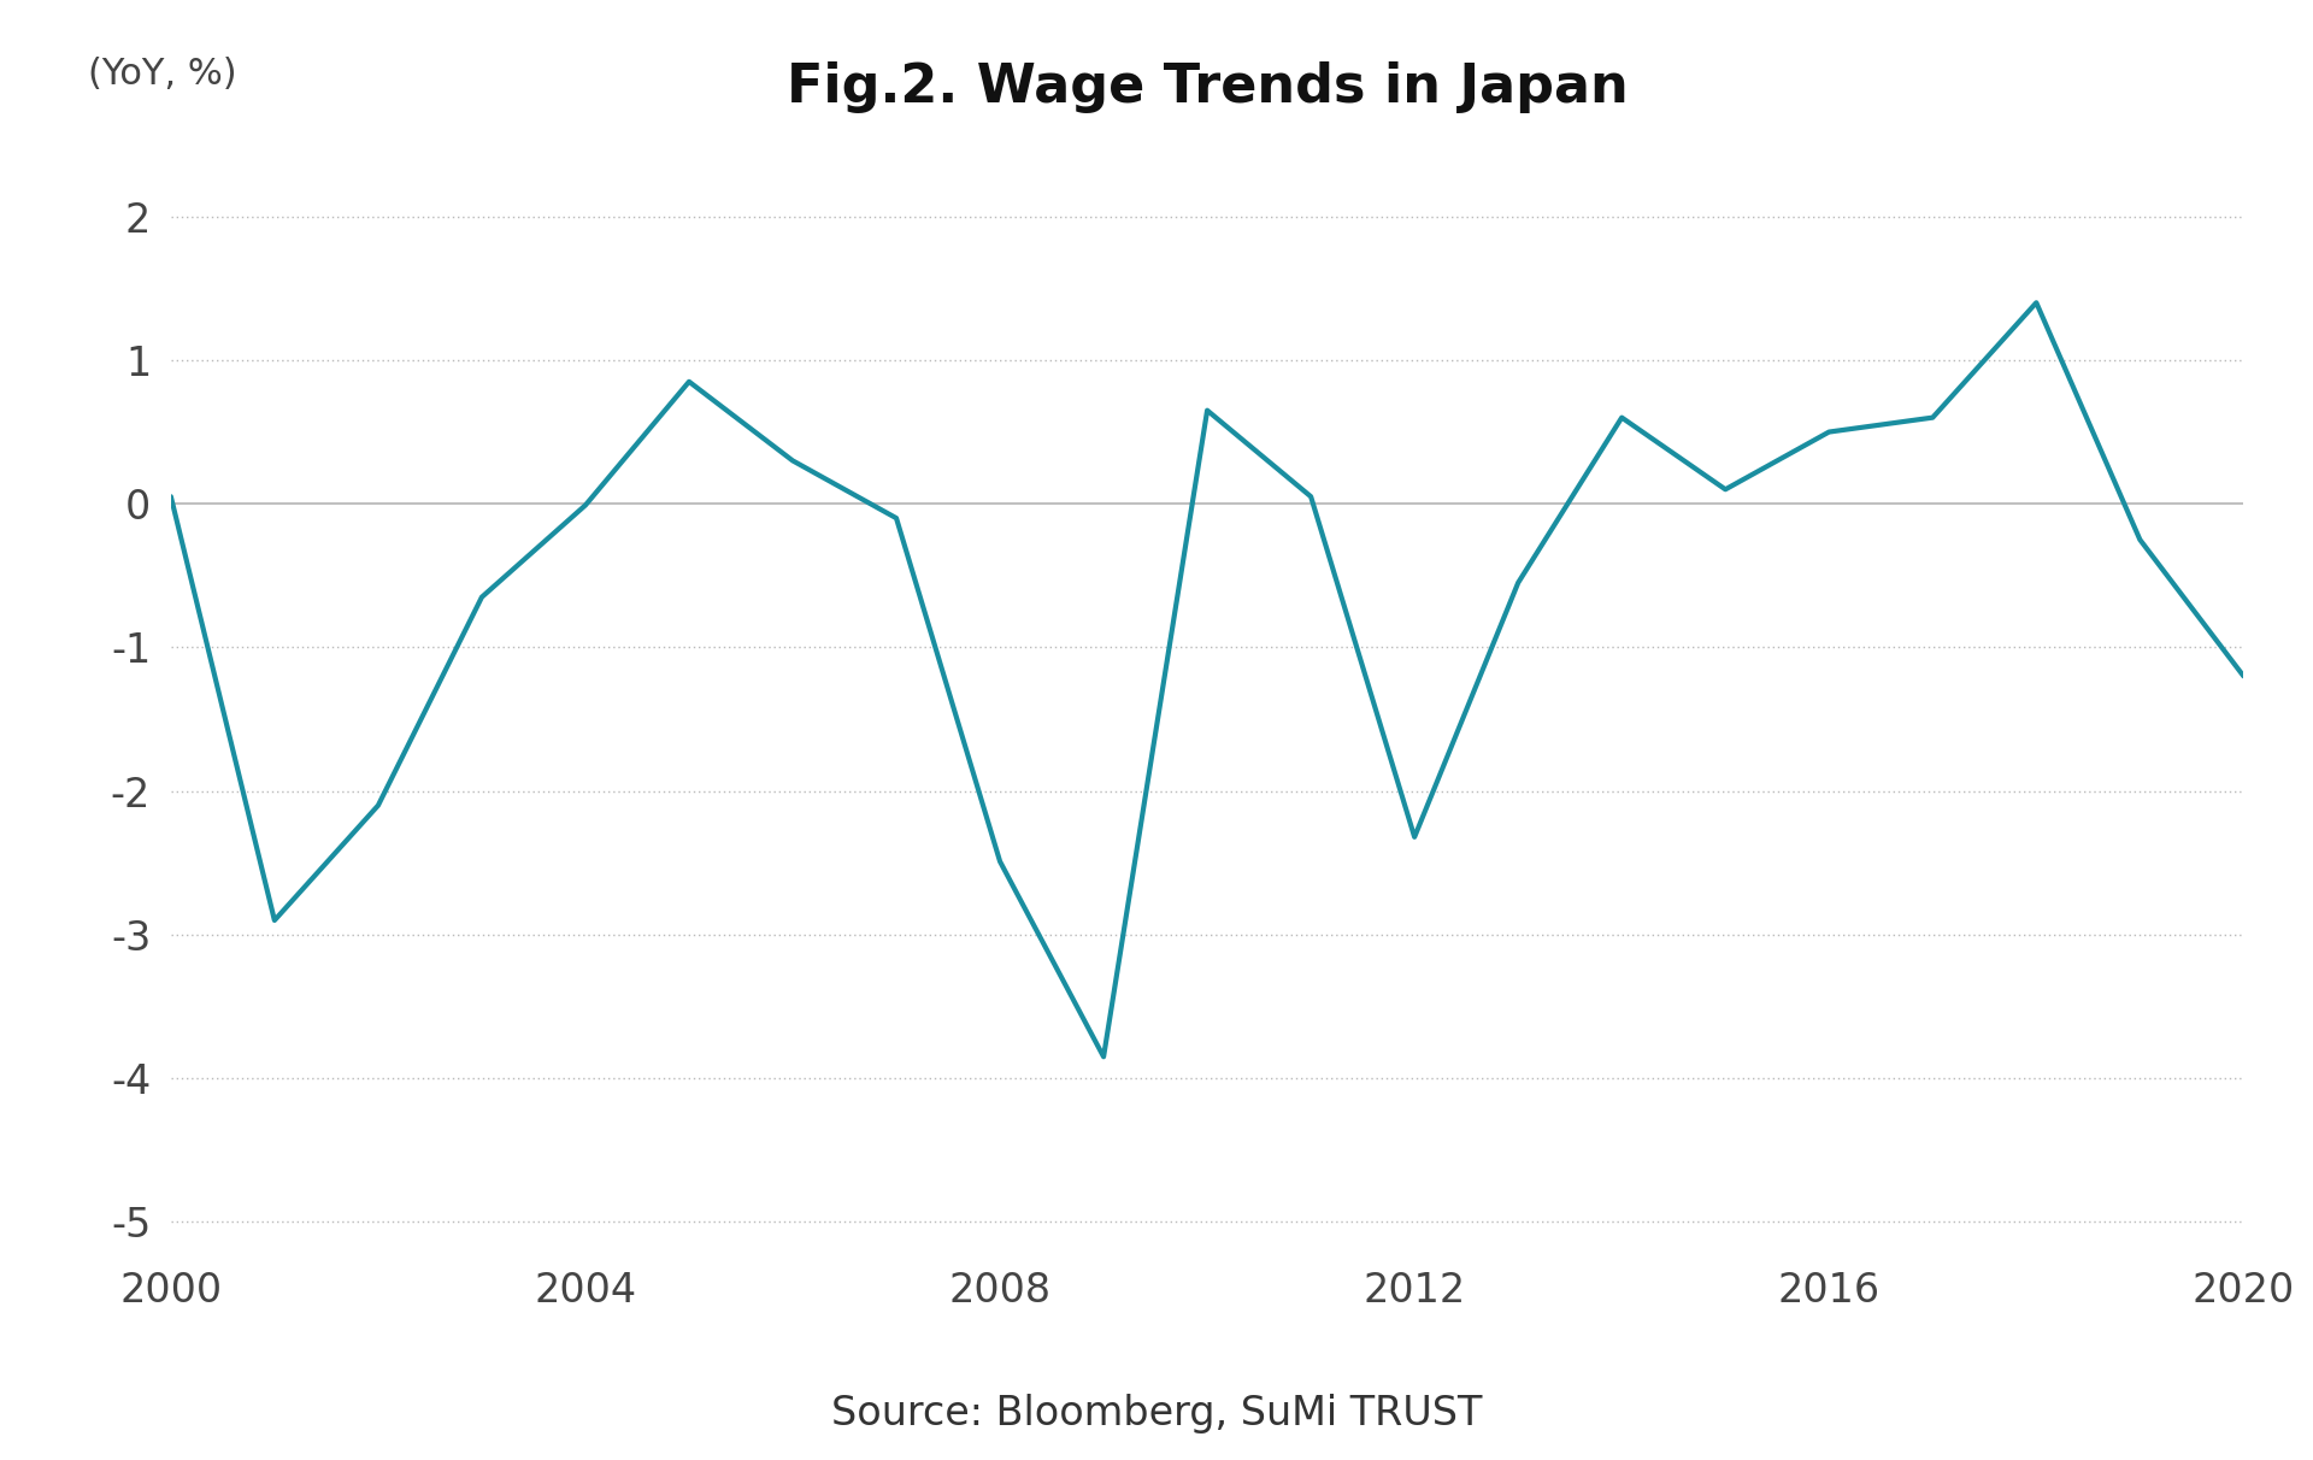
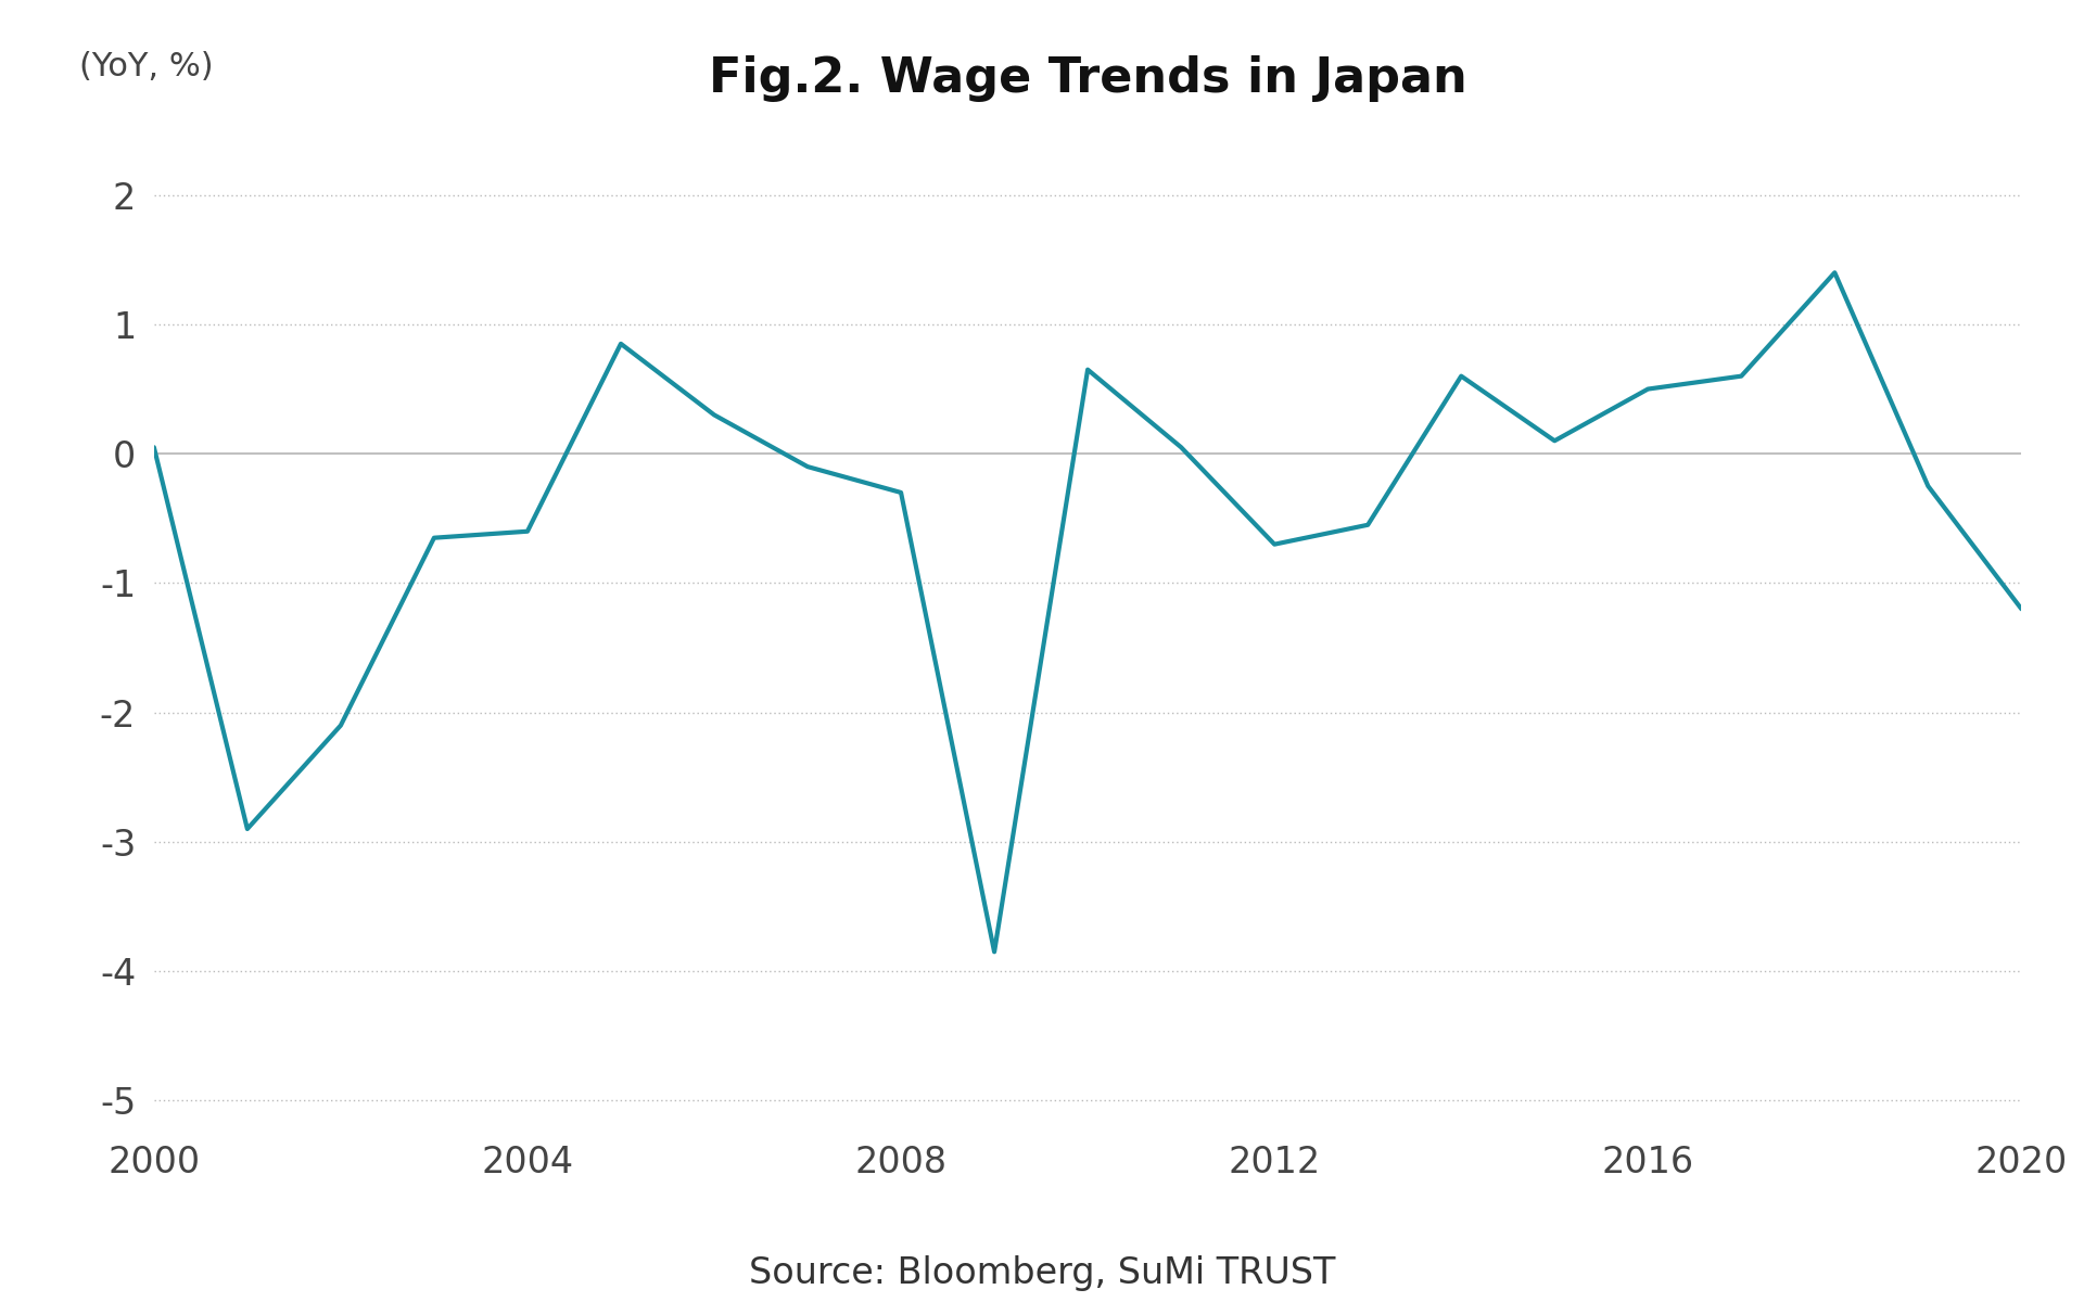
2004: -0.01 -> -0.60
2008: -2.49 -> -0.30
2012: -2.32 -> -0.70
